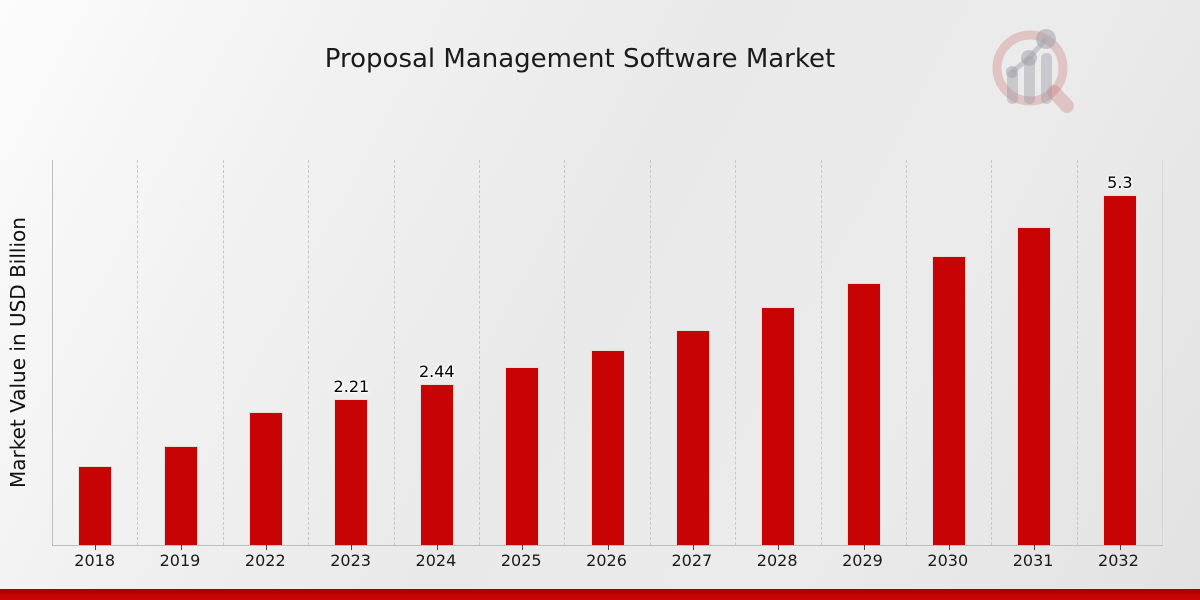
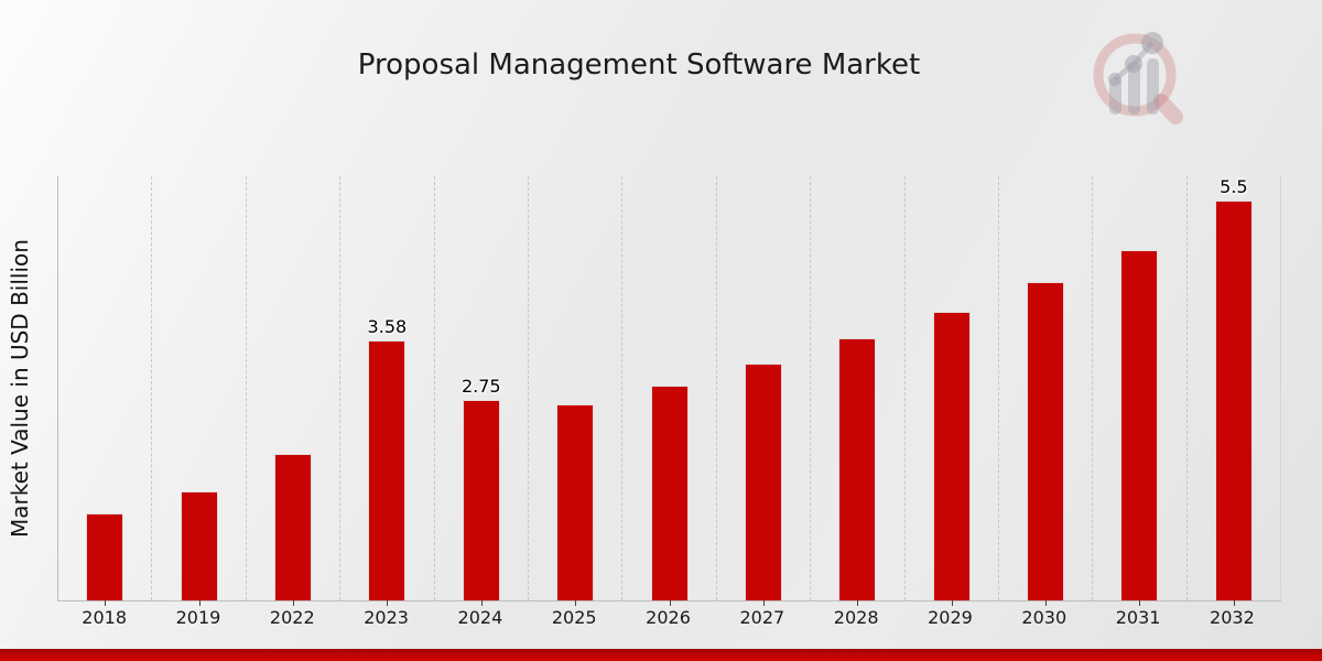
2023: 2.21 -> 3.58
2024: 2.44 -> 2.75
2032: 5.3 -> 5.5
